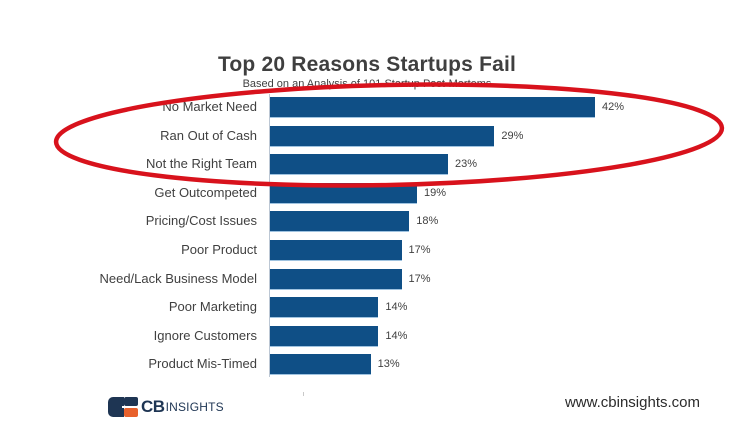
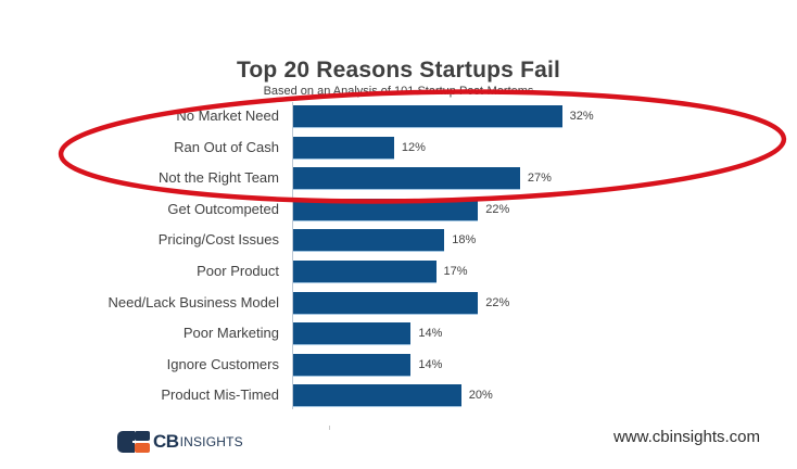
No Market Need: 42% -> 32%
Ran Out of Cash: 29% -> 12%
Not the Right Team: 23% -> 27%
Get Outcompeted: 19% -> 22%
Need/Lack Business Model: 17% -> 22%
Product Mis-Timed: 13% -> 20%
